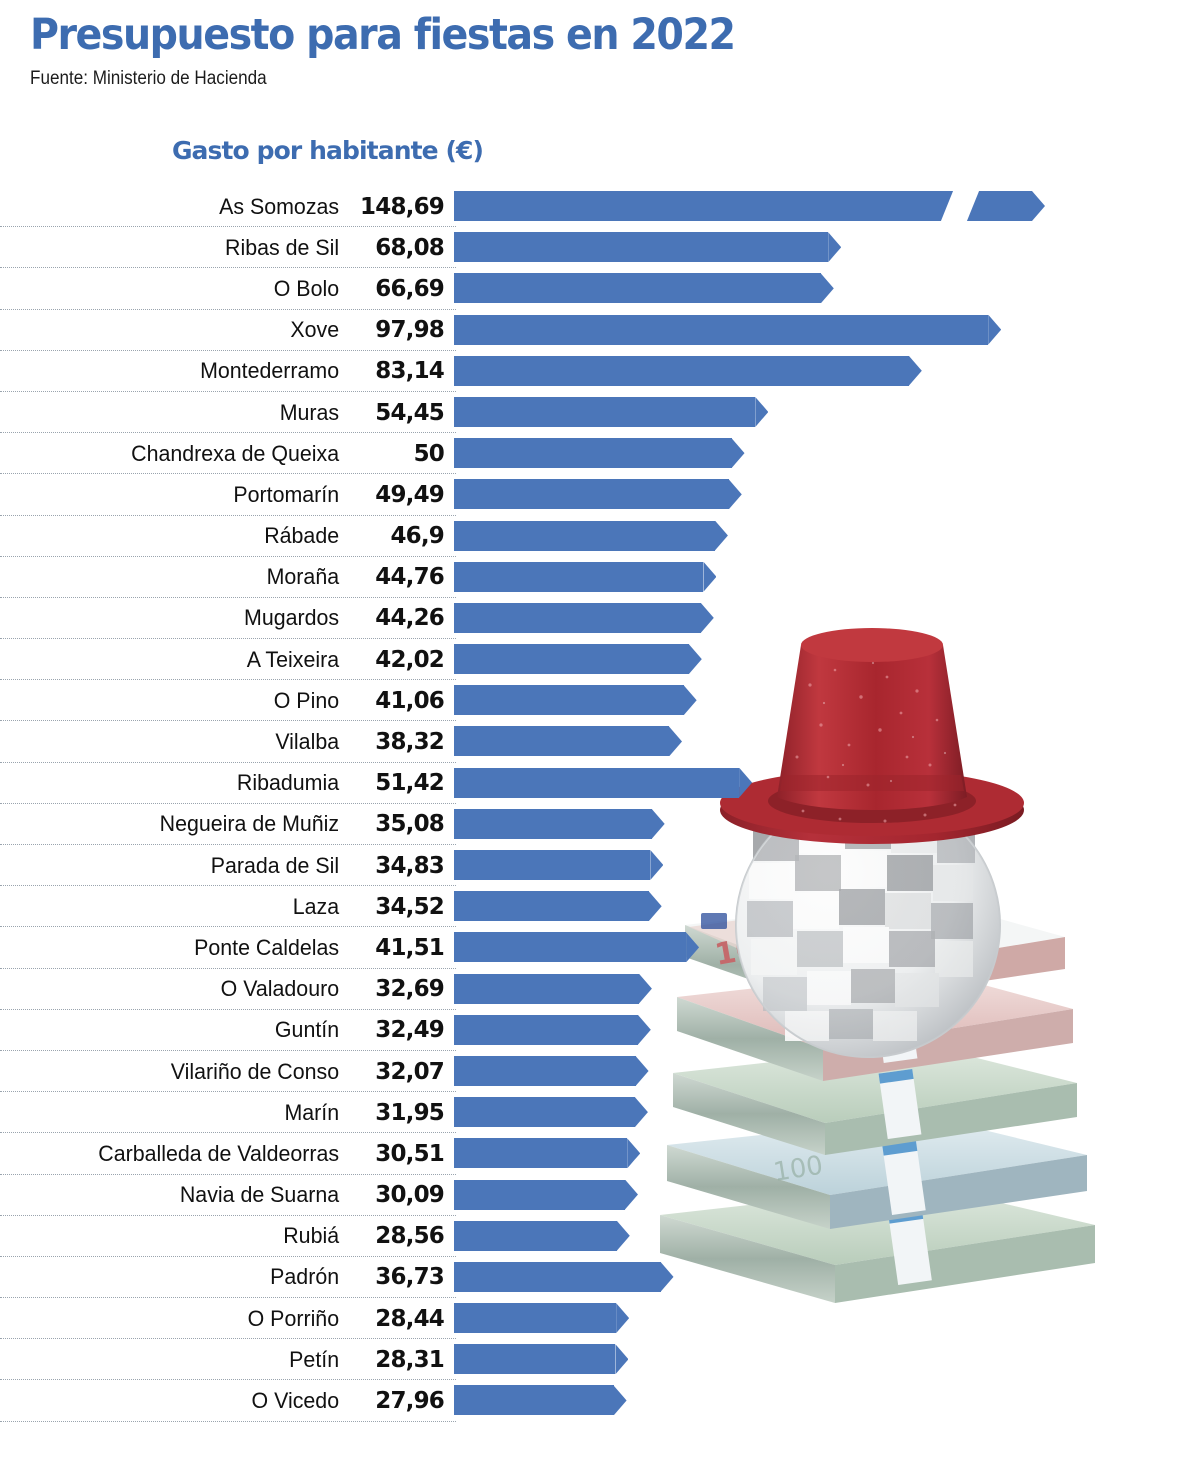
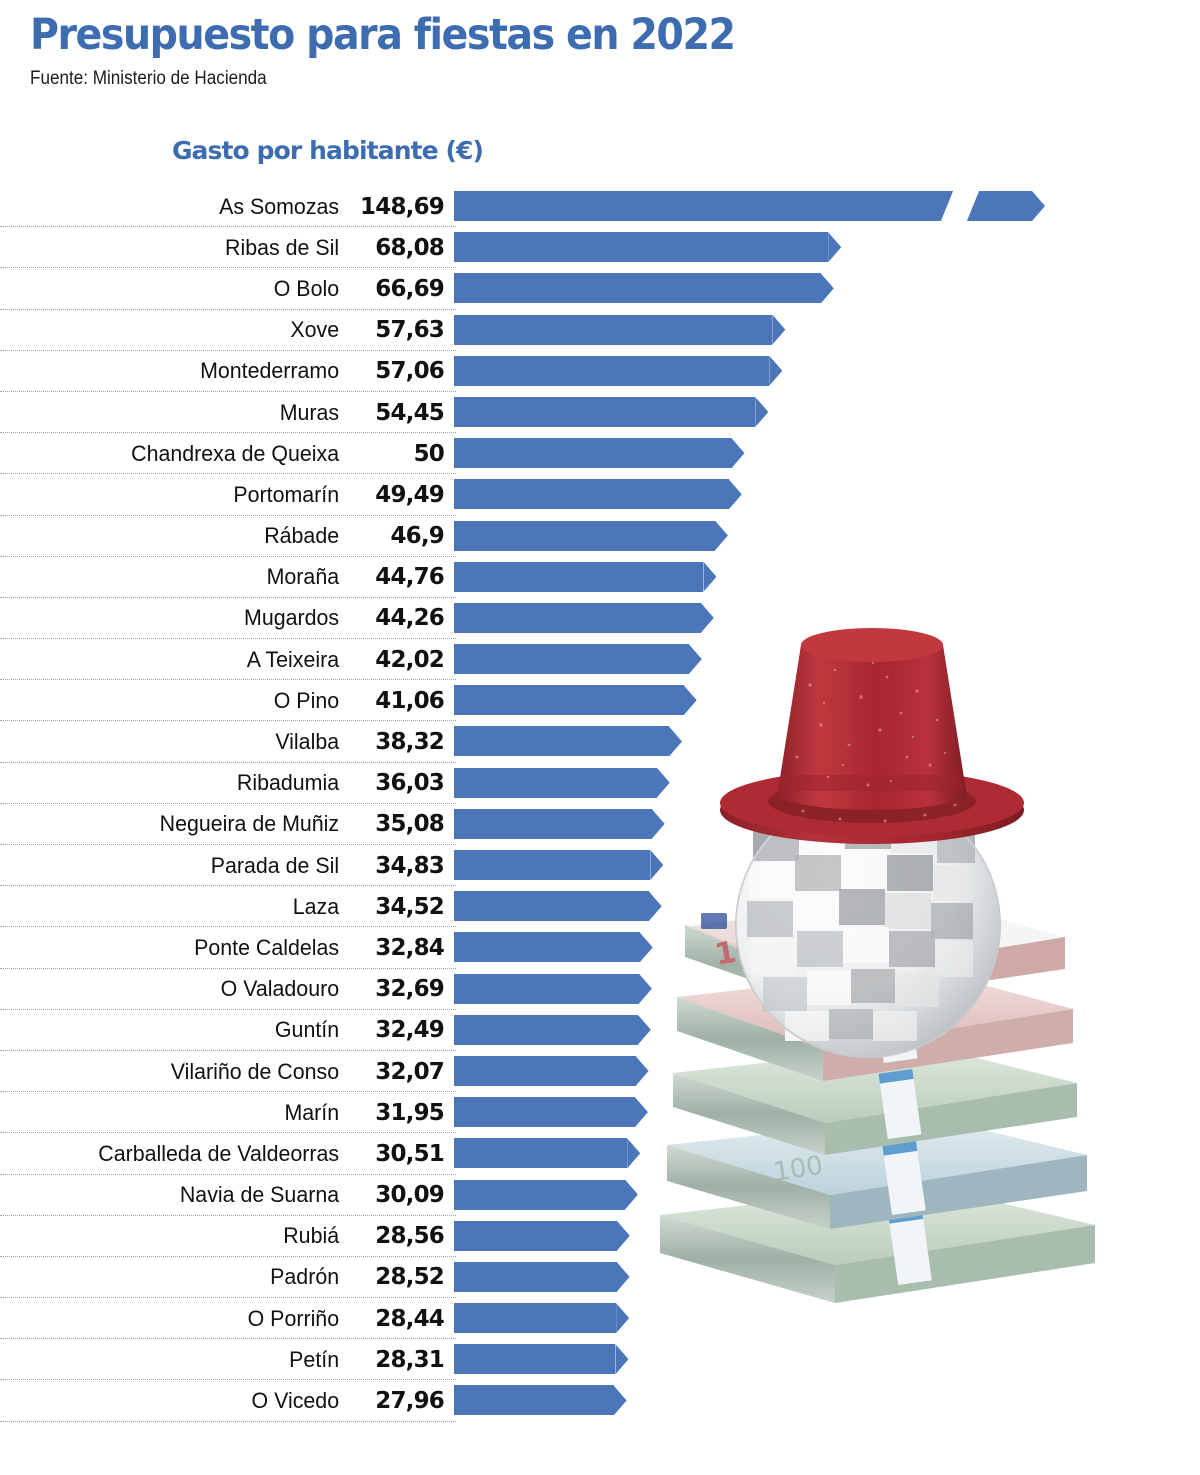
Xove: 97,98 -> 57,63
Montederramo: 83,14 -> 57,06
Ribadumia: 51,42 -> 36,03
Ponte Caldelas: 41,51 -> 32,84
Padrón: 36,73 -> 28,52
